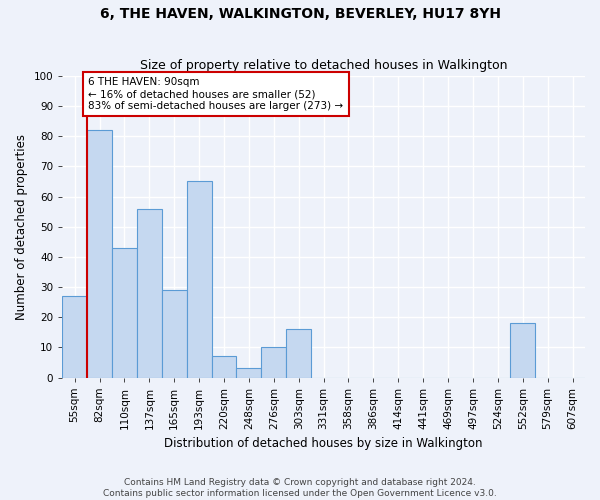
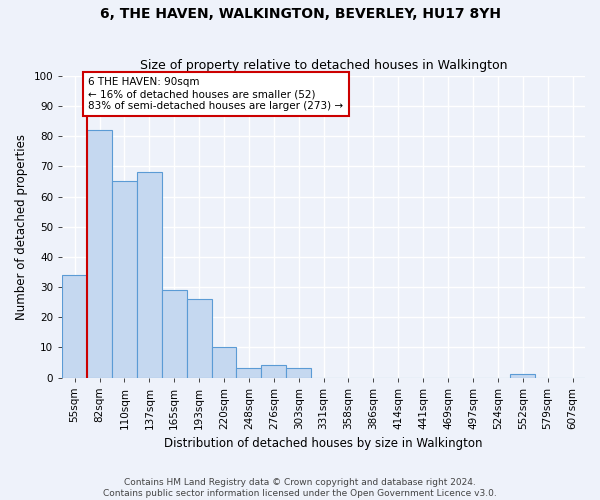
55sqm: 27 -> 34
110sqm: 43 -> 65
137sqm: 56 -> 68
193sqm: 65 -> 26
220sqm: 7 -> 10
276sqm: 10 -> 4
303sqm: 16 -> 3
552sqm: 18 -> 1
